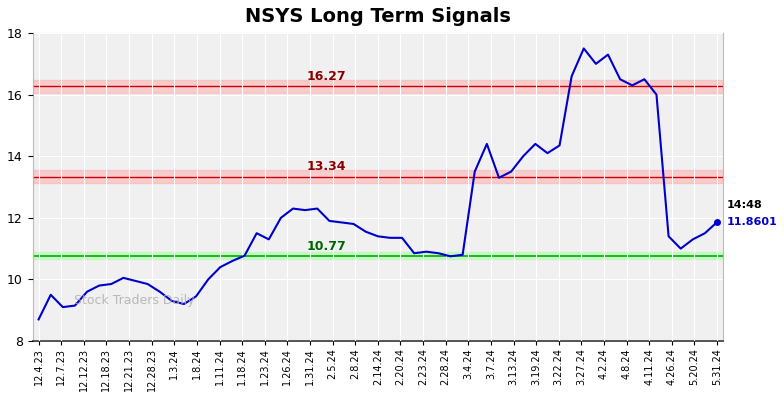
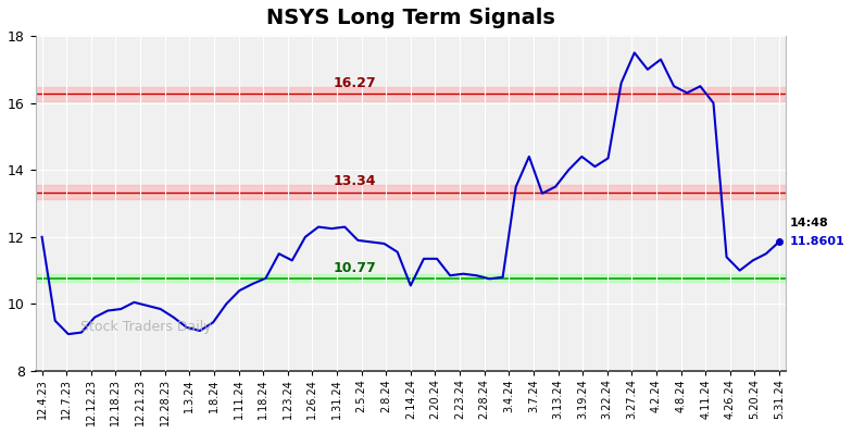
12.4.23: 8.70 -> 12.00
2.14.24: 11.40 -> 10.55
